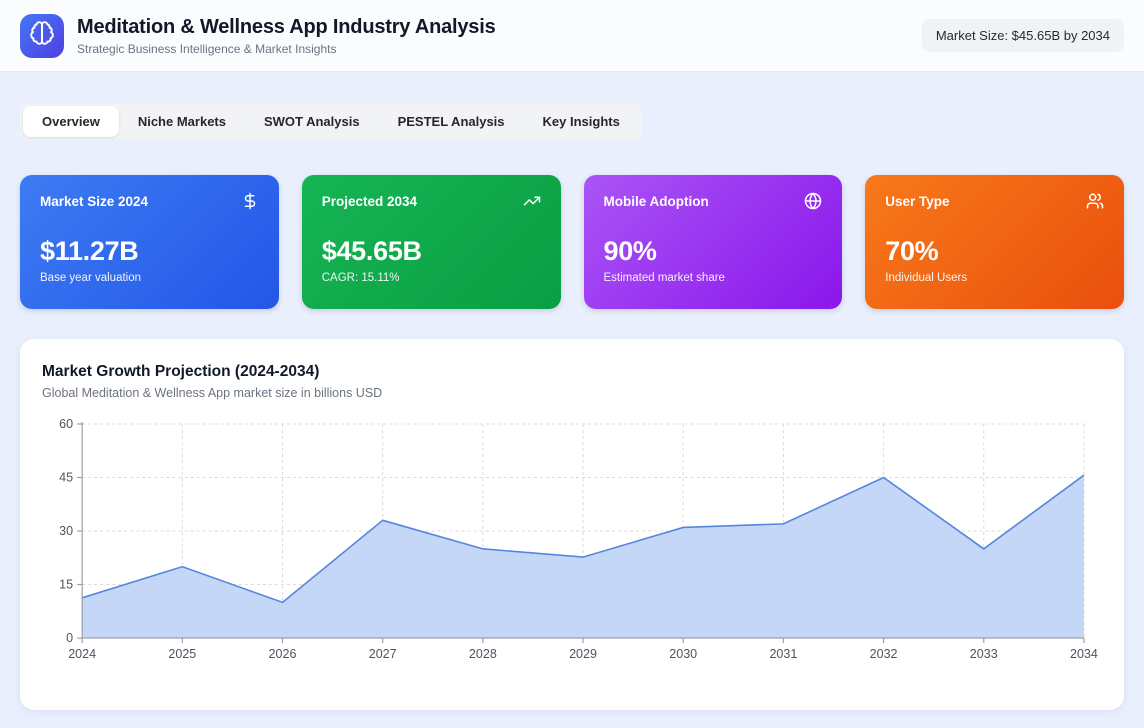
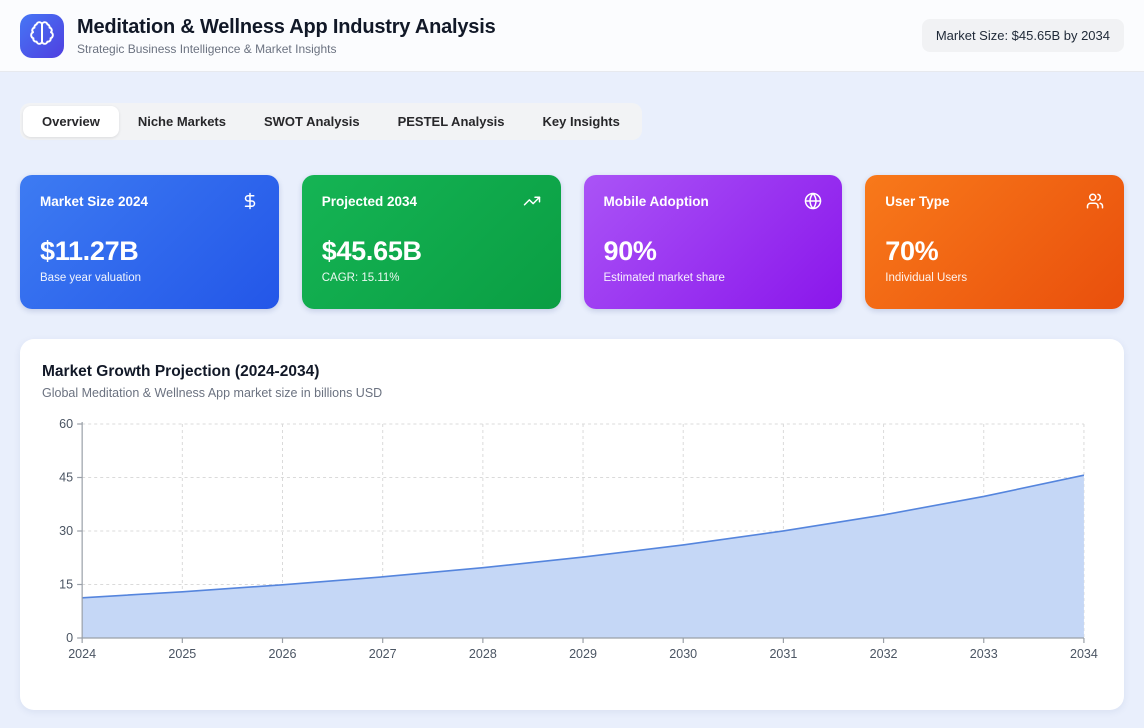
2025: 20 -> 13
2026: 10 -> 15
2027: 33 -> 17
2028: 25 -> 20
2030: 31 -> 26
2031: 32 -> 30
2032: 45 -> 35
2033: 25 -> 40
